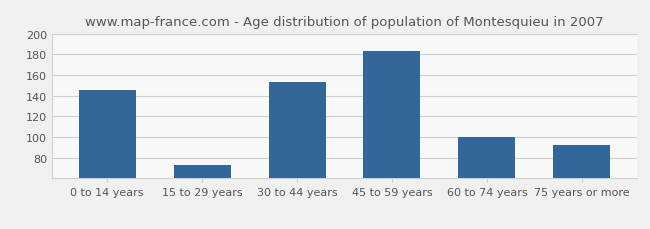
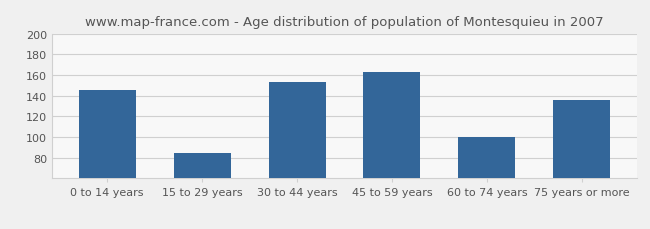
15 to 29 years: 73 -> 85
45 to 59 years: 183 -> 163
75 years or more: 92 -> 136
